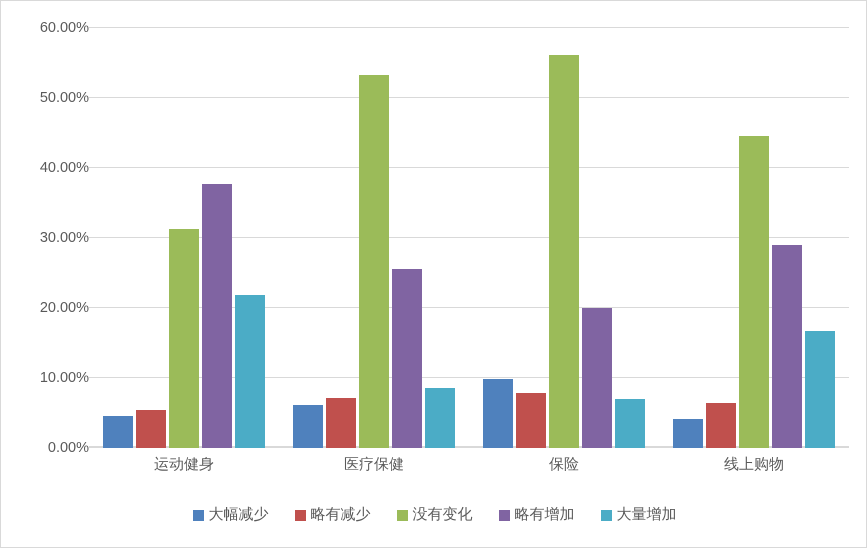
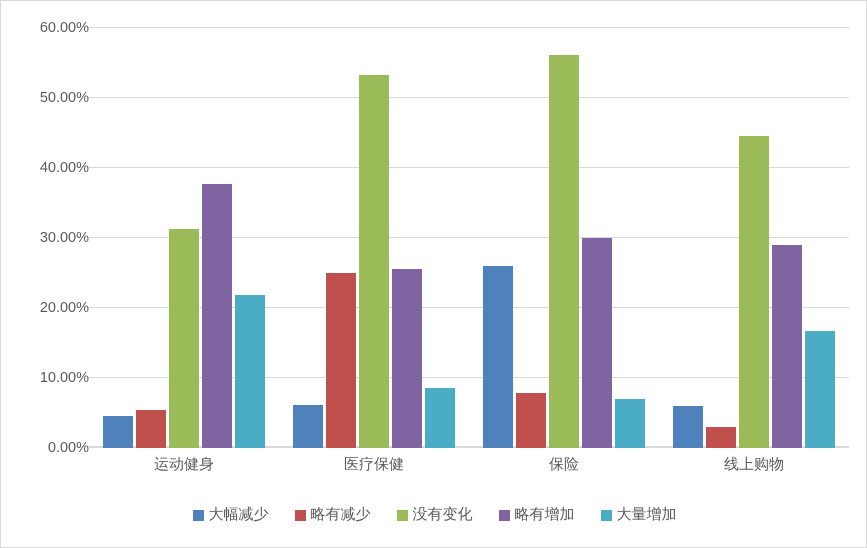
略有减少/医疗保健: 7% -> 25%
大幅减少/保险: 10% -> 26%
略有增加/保险: 20% -> 30%
大幅减少/线上购物: 4% -> 6%
略有减少/线上购物: 6% -> 3%
